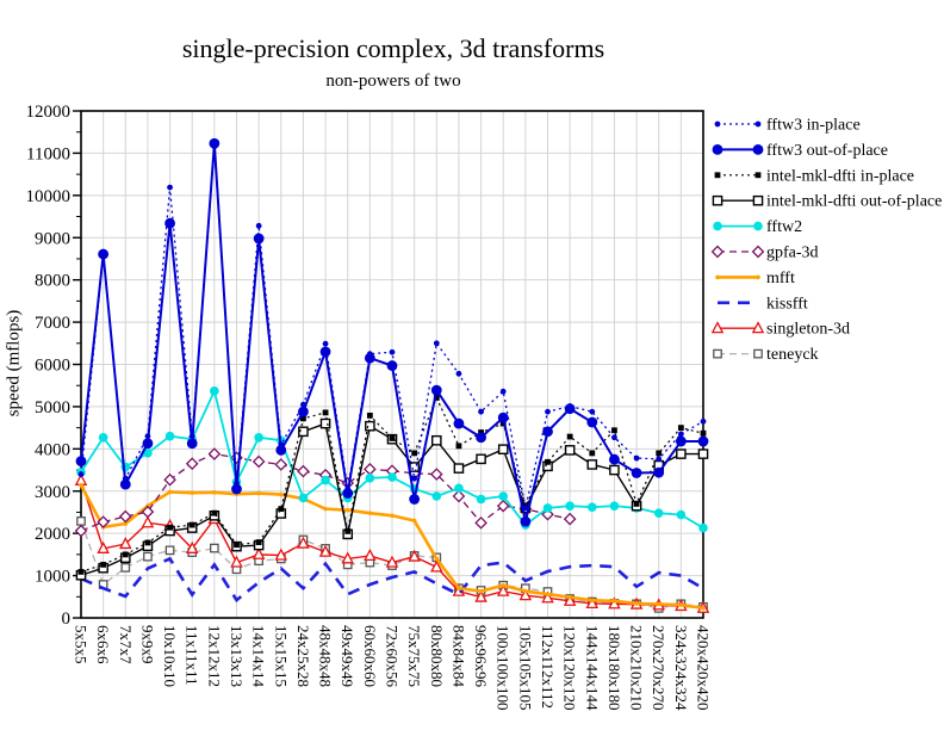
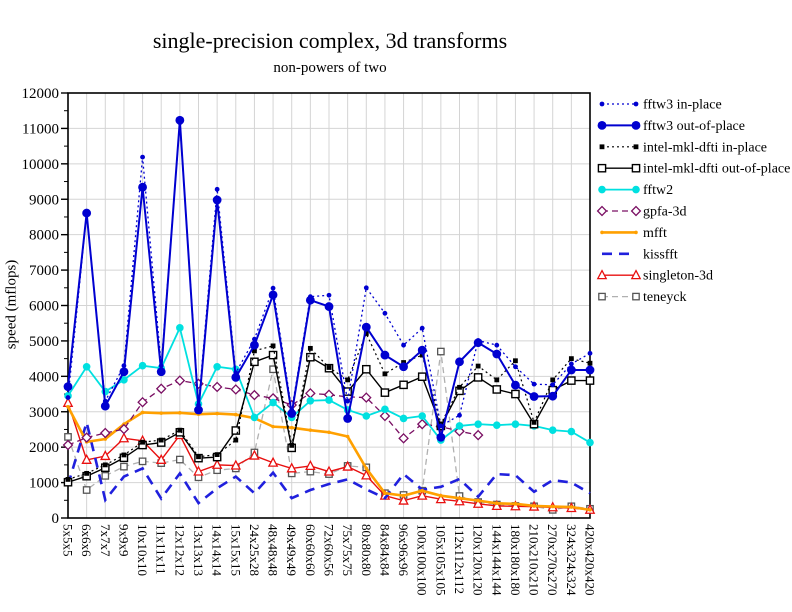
kissfft/6x6x6: 700 -> 2700
intel-mkl-dfti in-place/15x15x15: 2600 -> 2200
teneyck/48x48x48: 1600 -> 4200
kissfft/100x100x100: 1300 -> 800
teneyck/105x105x105: 700 -> 4700
fftw3 in-place/112x112x112: 4900 -> 2900
kissfft/120x120x120: 1200 -> 600
